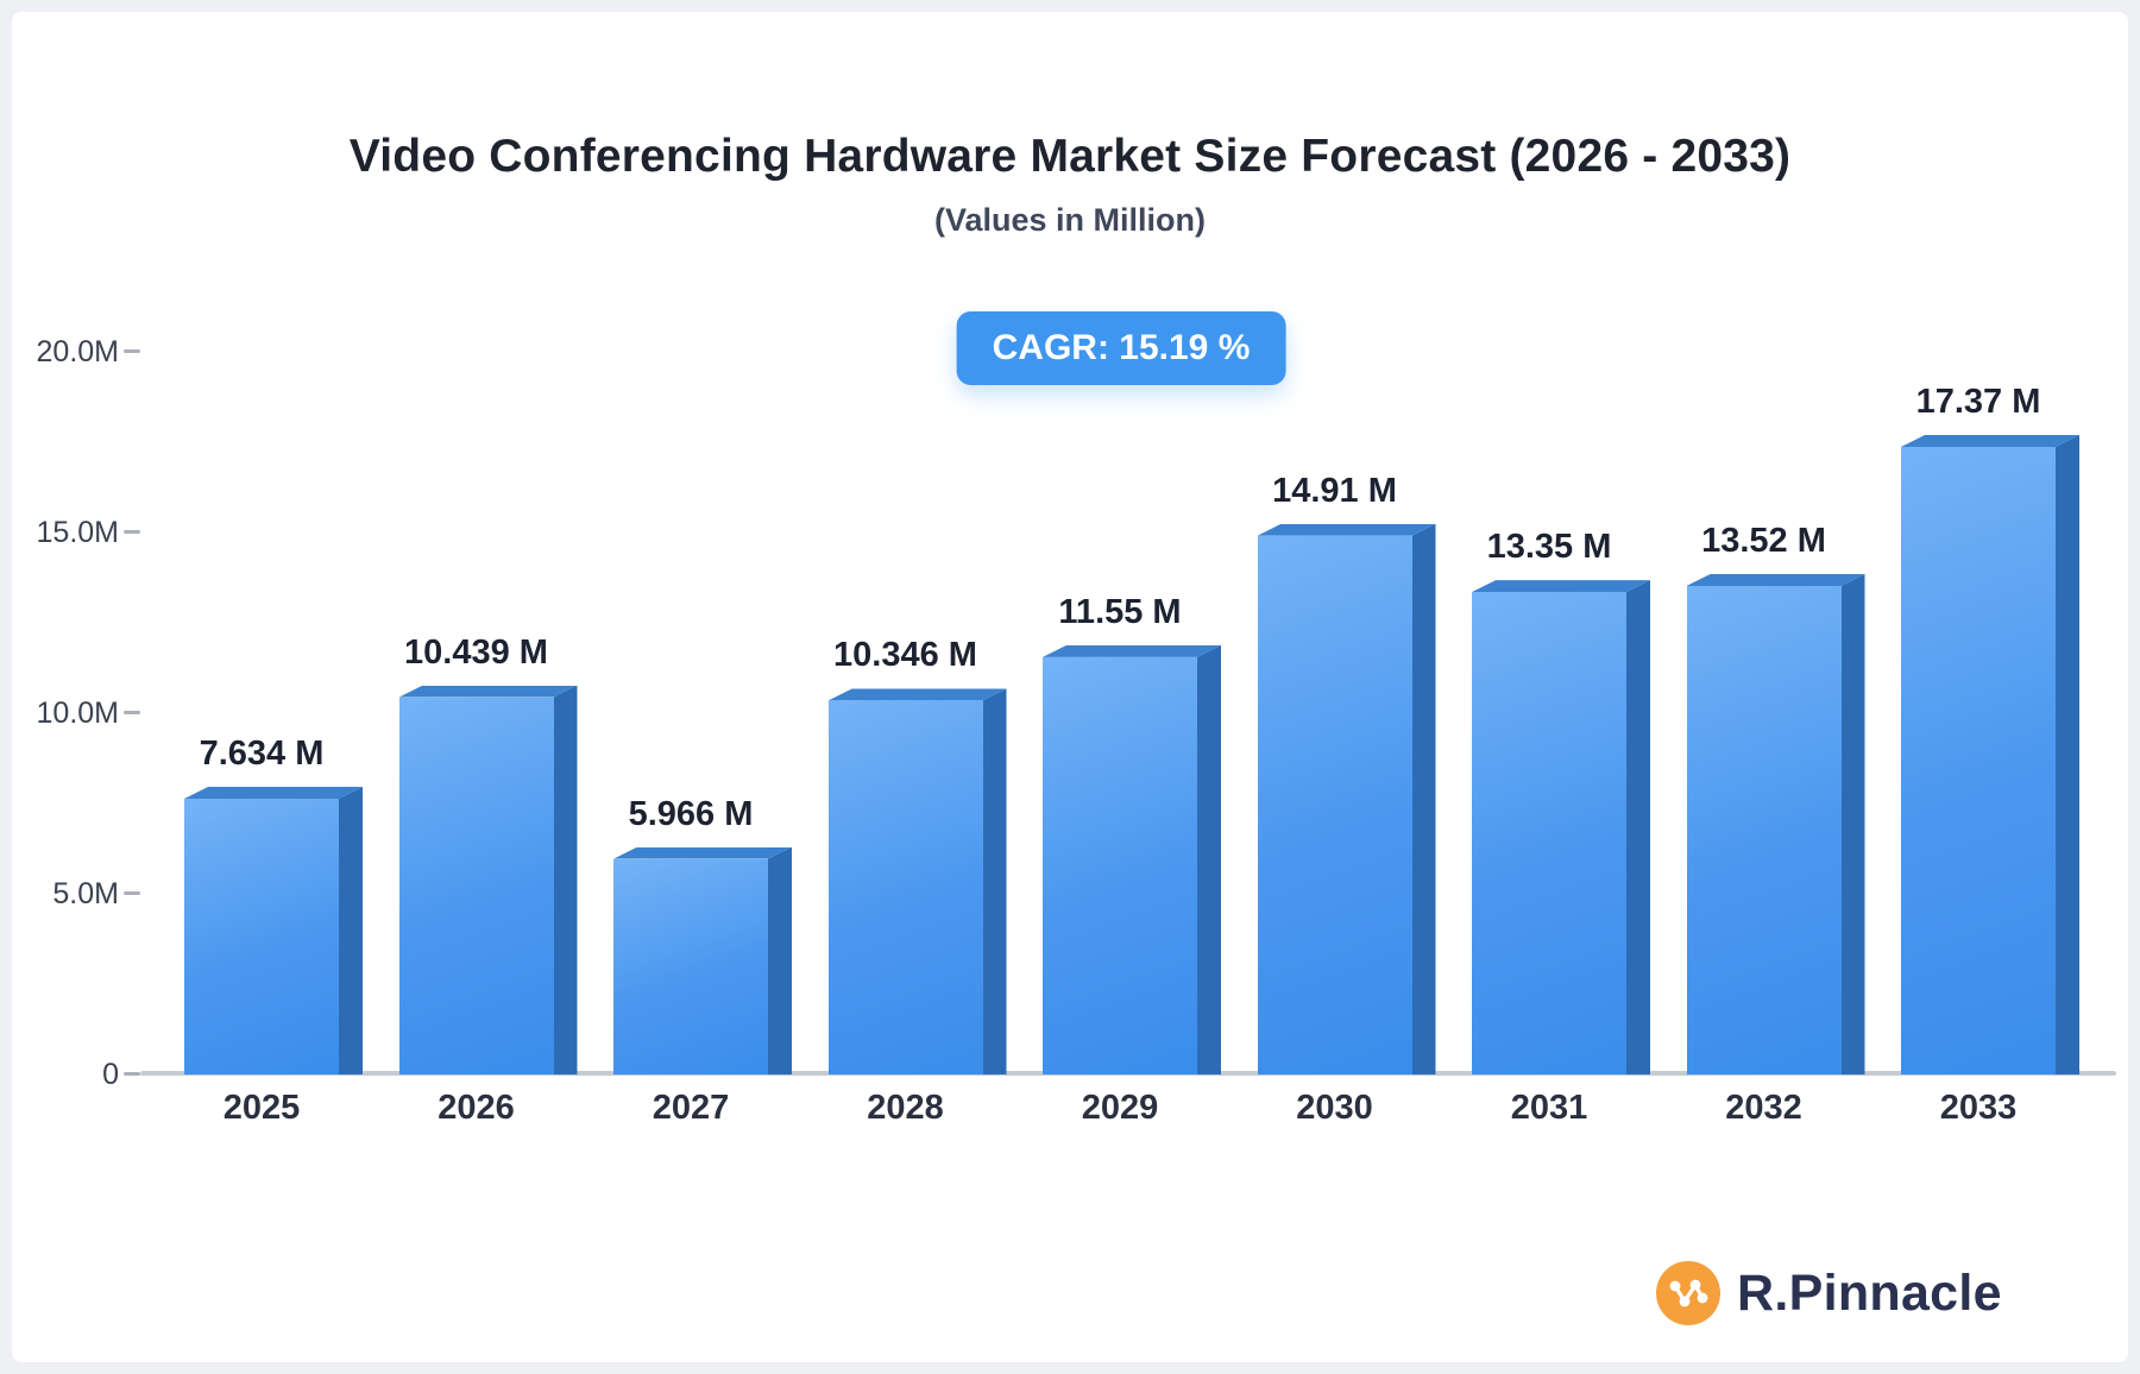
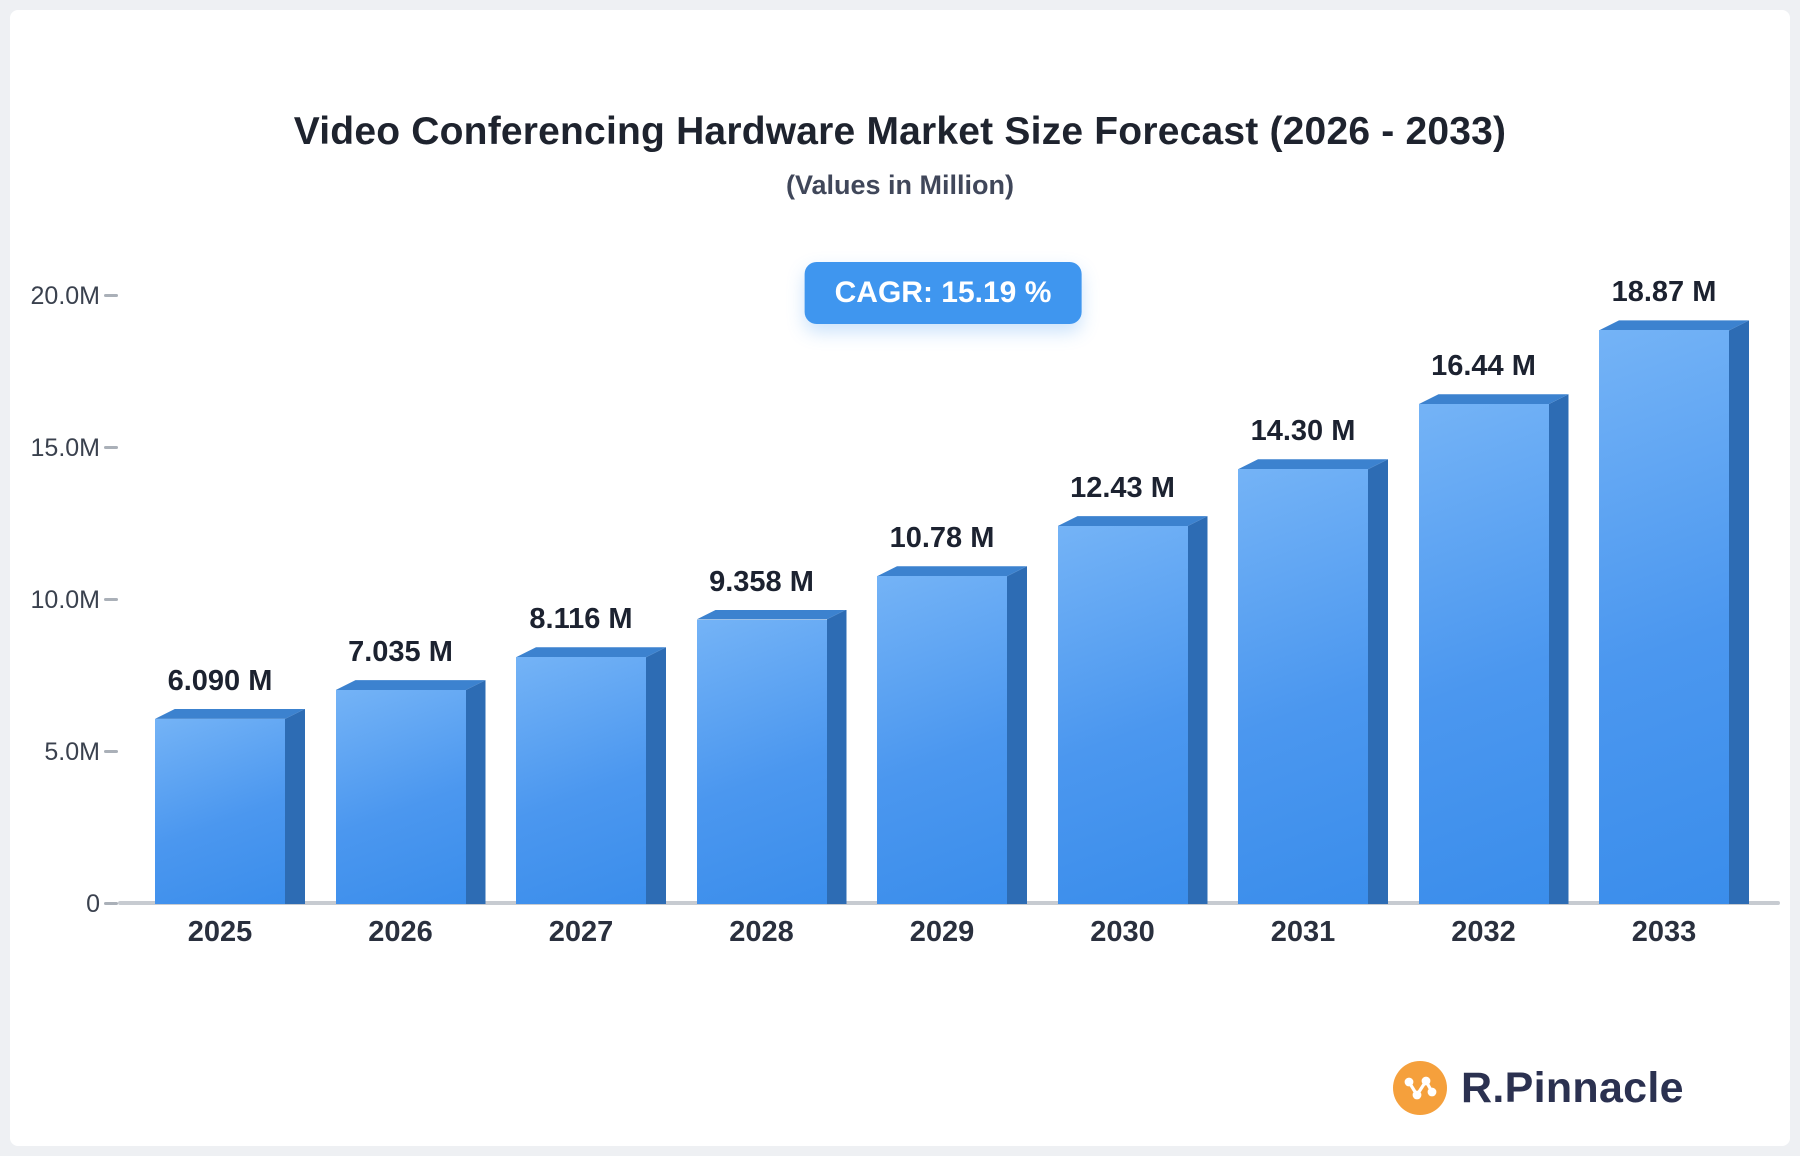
2025: 7.634 -> 6.090
2026: 10.439 -> 7.035
2027: 5.966 -> 8.116
2028: 10.346 -> 9.358
2029: 11.55 -> 10.78
2030: 14.91 -> 12.43
2031: 13.35 -> 14.30
2032: 13.52 -> 16.44
2033: 17.37 -> 18.87
